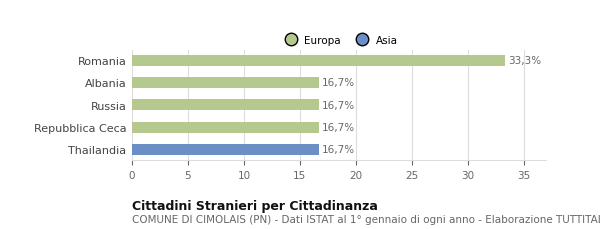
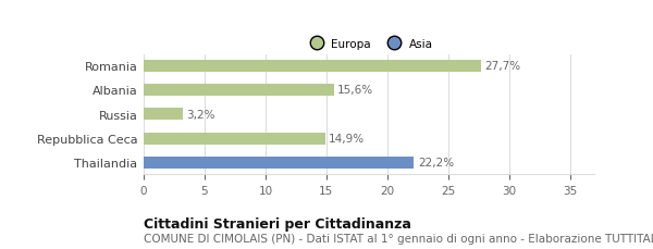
Romania: 33,3% -> 27,7%
Albania: 16,7% -> 15,6%
Russia: 16,7% -> 3,2%
Repubblica Ceca: 16,7% -> 14,9%
Thailandia: 16,7% -> 22,2%
